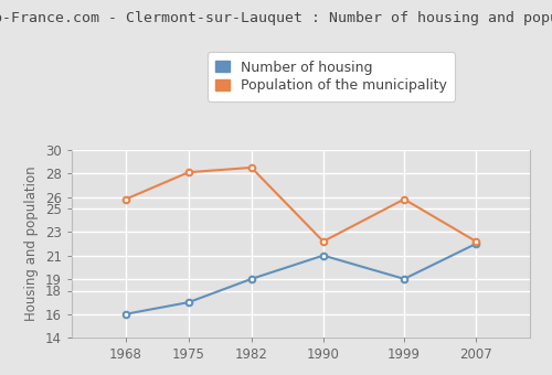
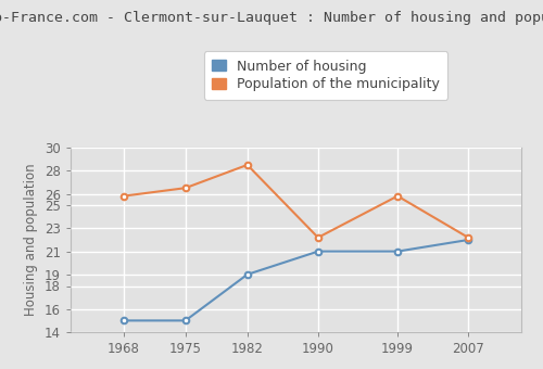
Number of housing/1968: 16 -> 15
Number of housing/1975: 17 -> 15
Population of the municipality/1975: 28.1 -> 26.5
Number of housing/1999: 19 -> 21
